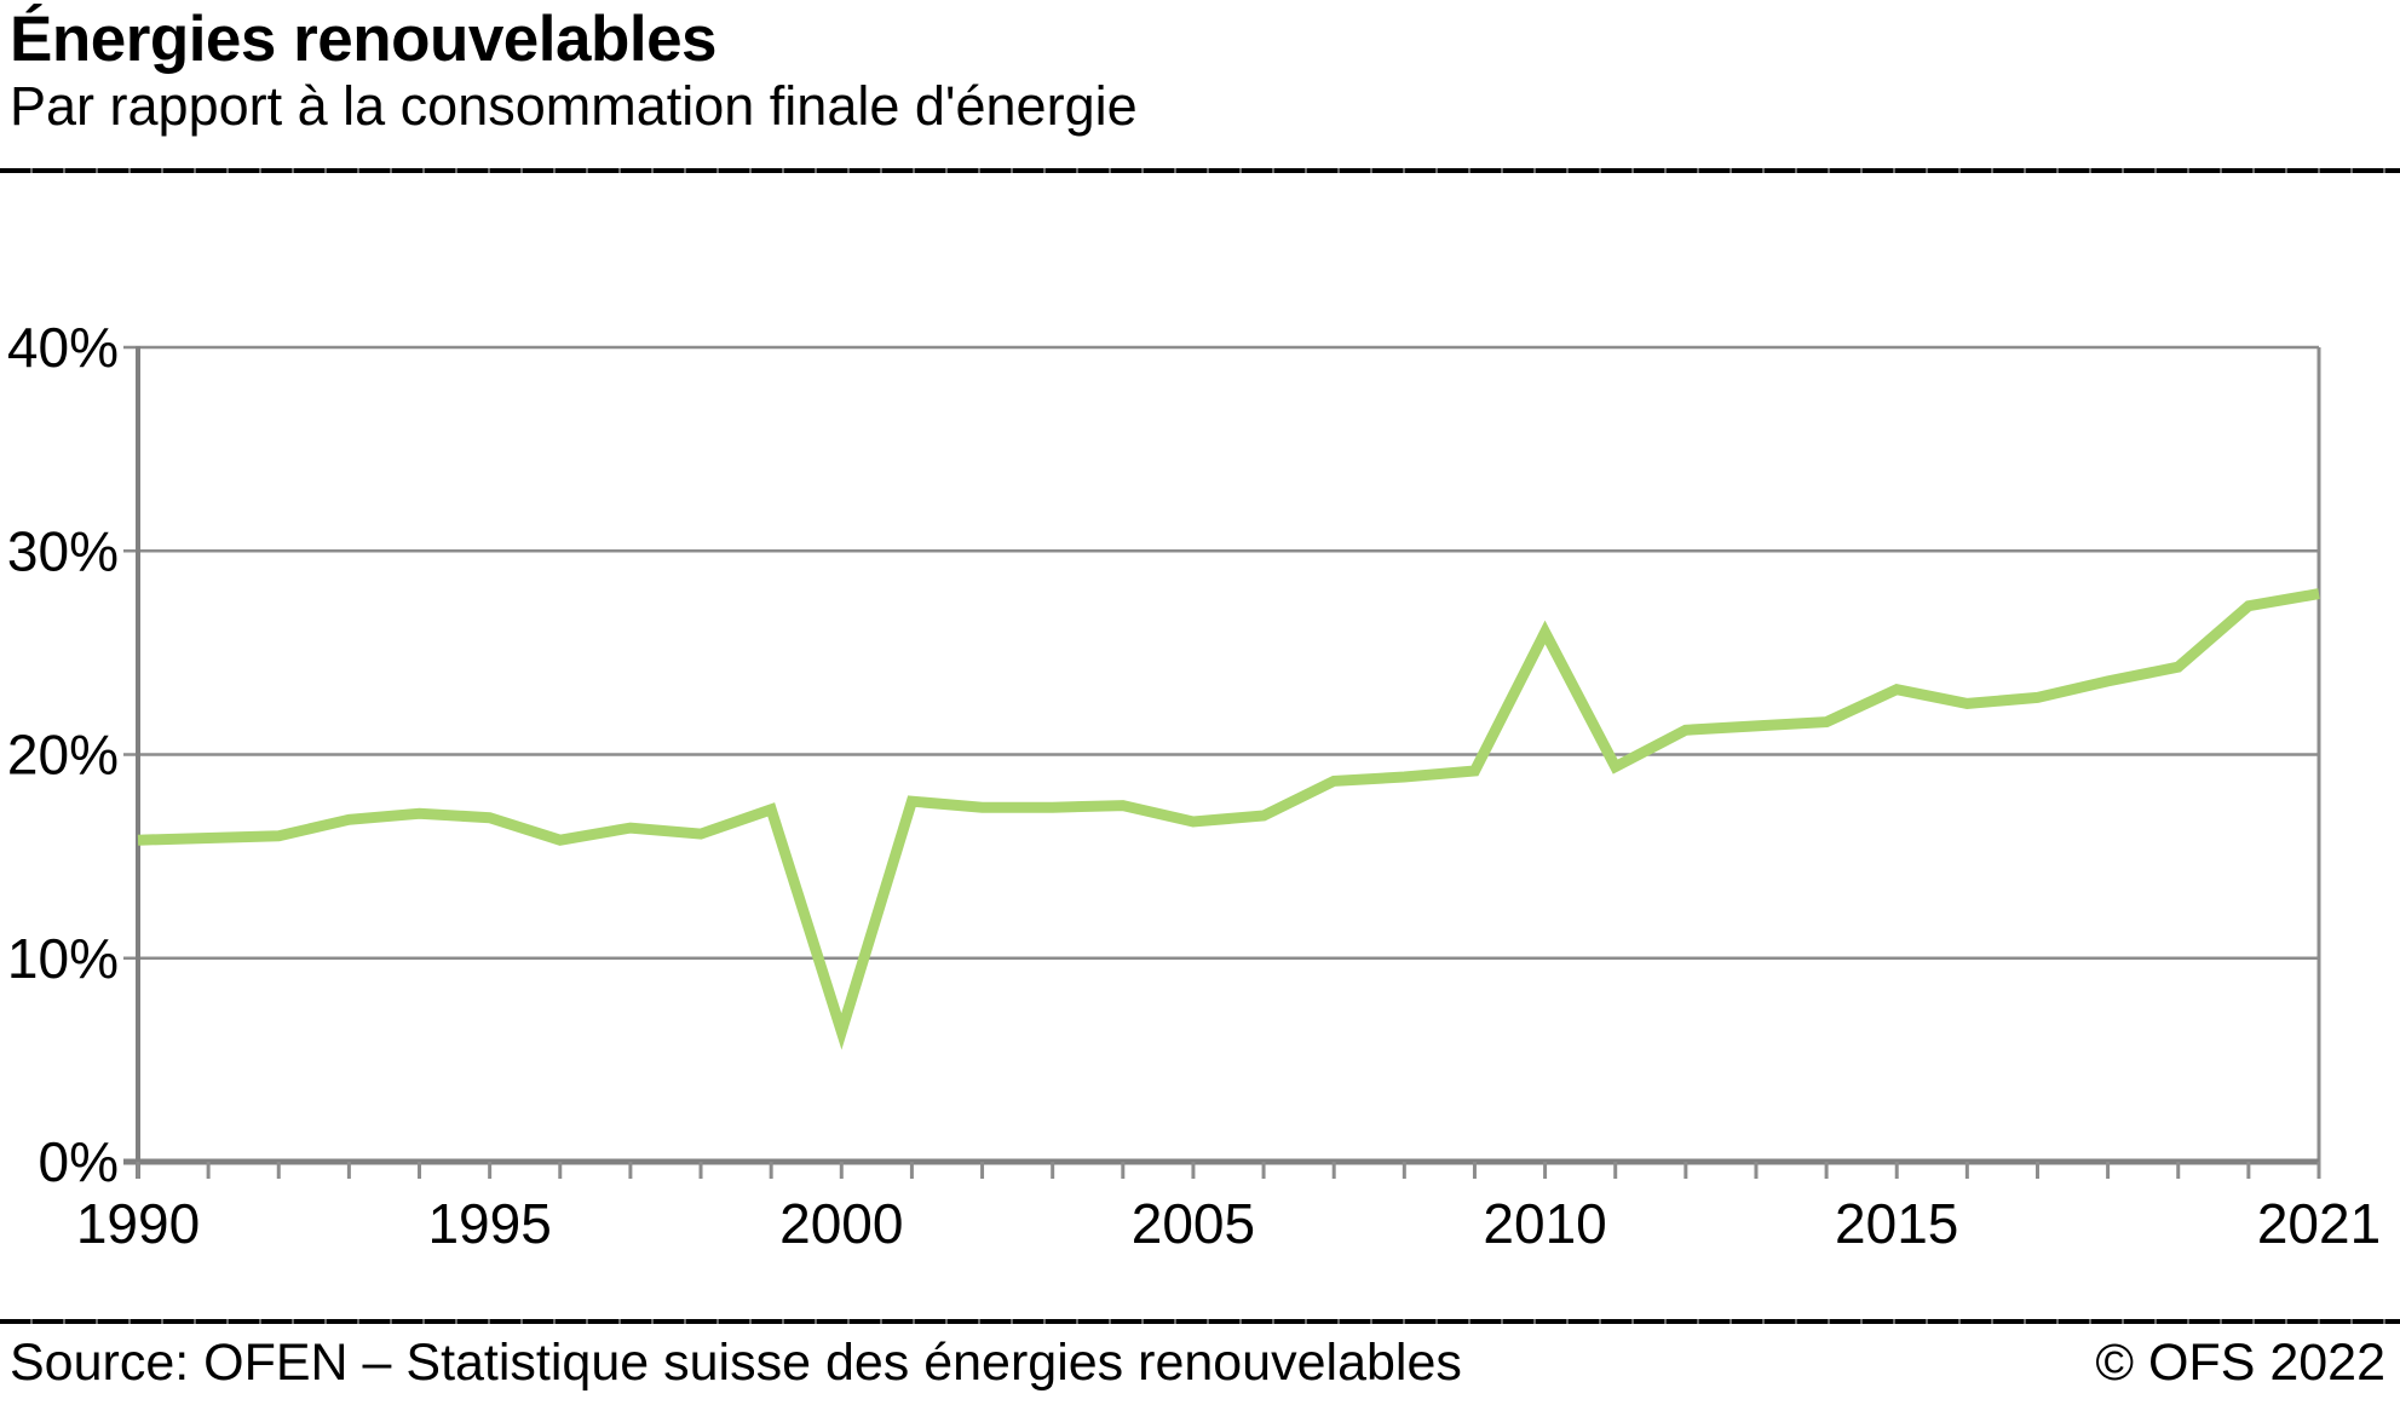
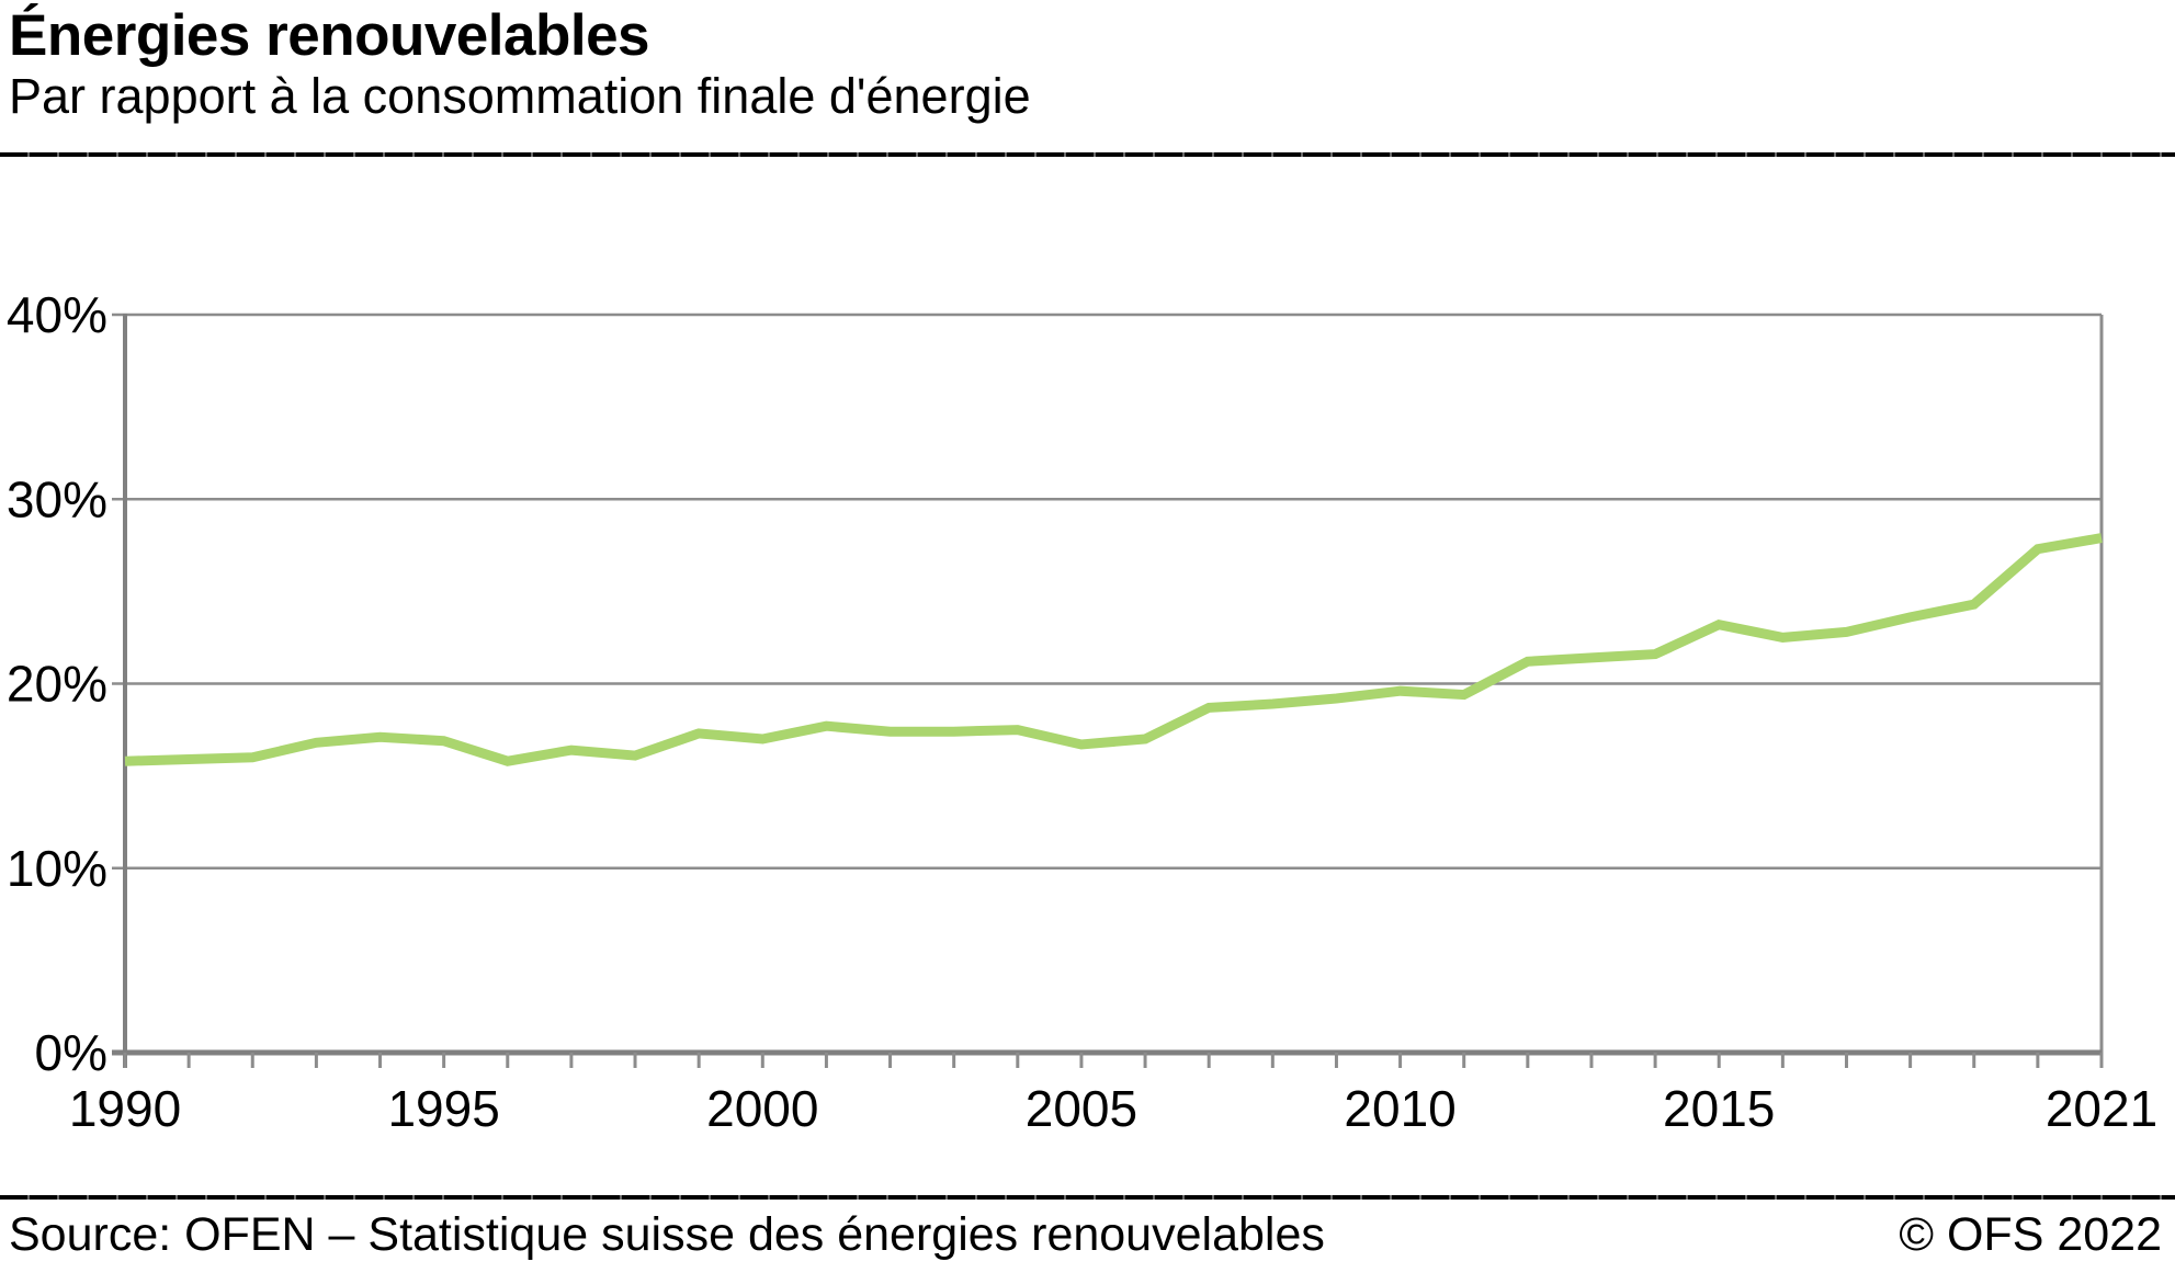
2000: 6.4% -> 17.0%
2010: 26.0% -> 19.6%
